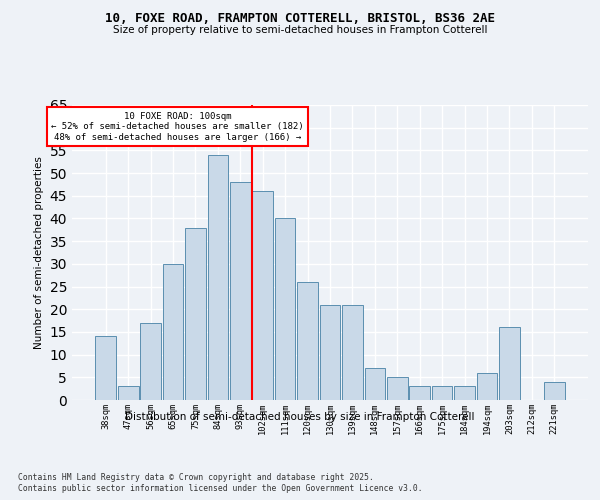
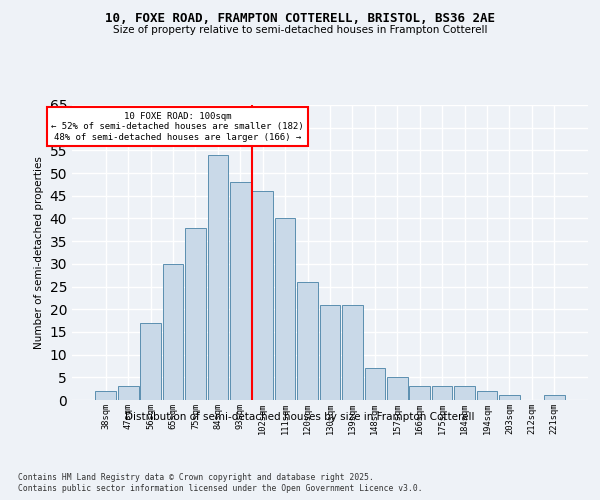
38sqm: 14 -> 2
194sqm: 6 -> 2
203sqm: 16 -> 1
221sqm: 4 -> 1
